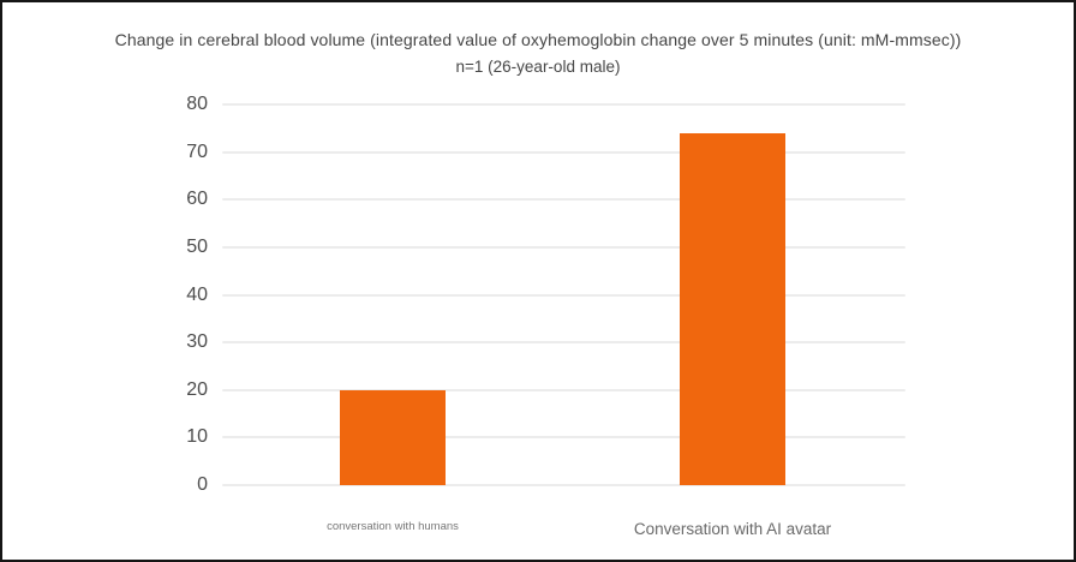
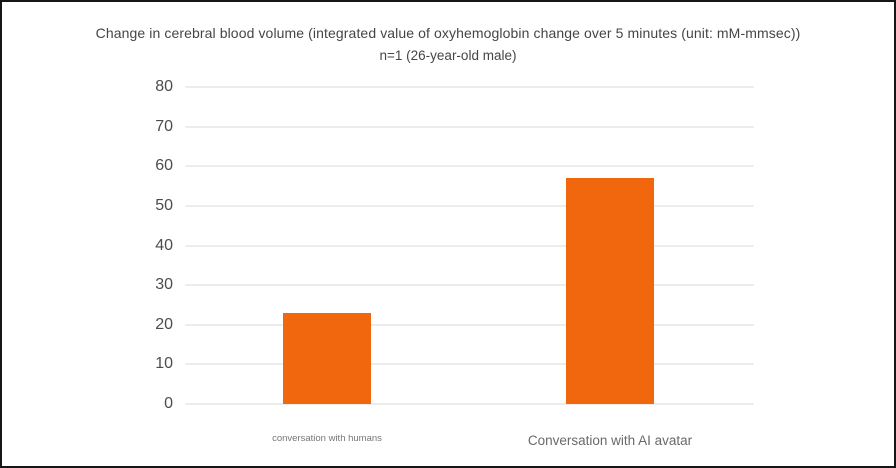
conversation with humans: 20 -> 23
Conversation with AI avatar: 74 -> 57
